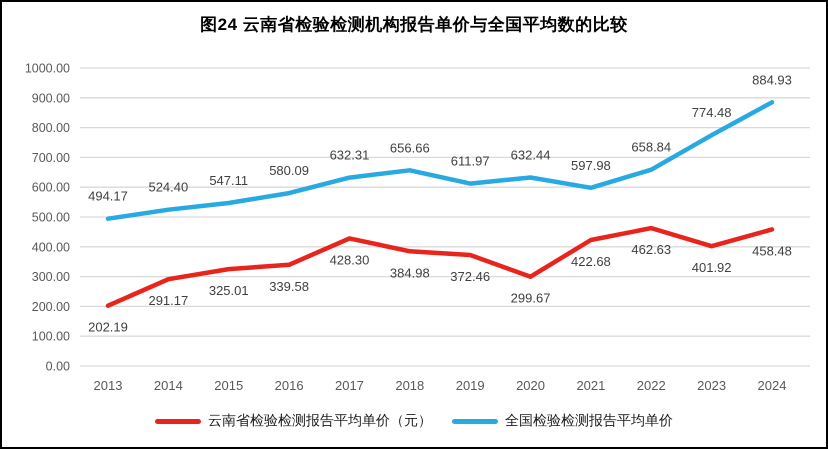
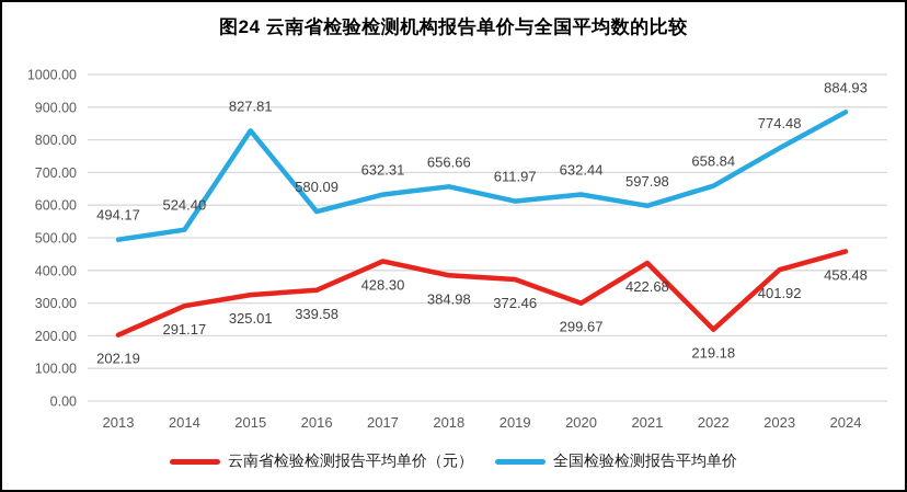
全国检验检测报告平均单价/2015: 547.11 -> 827.81
云南省检验检测报告平均单价（元）/2022: 462.63 -> 219.18
